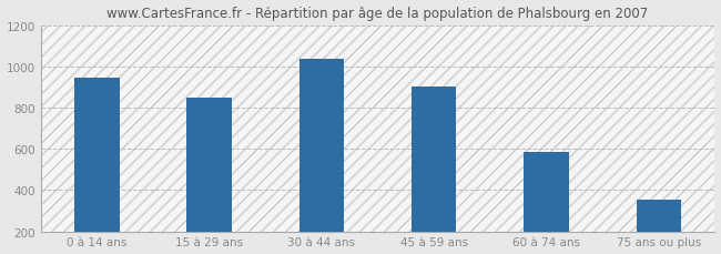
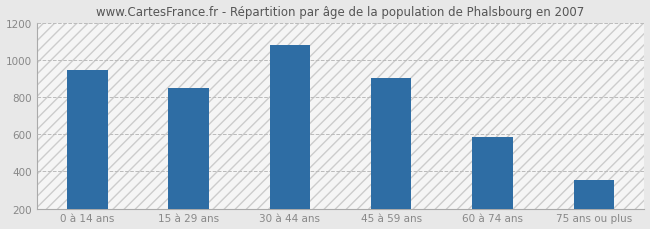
30 à 44 ans: 1040 -> 1080
